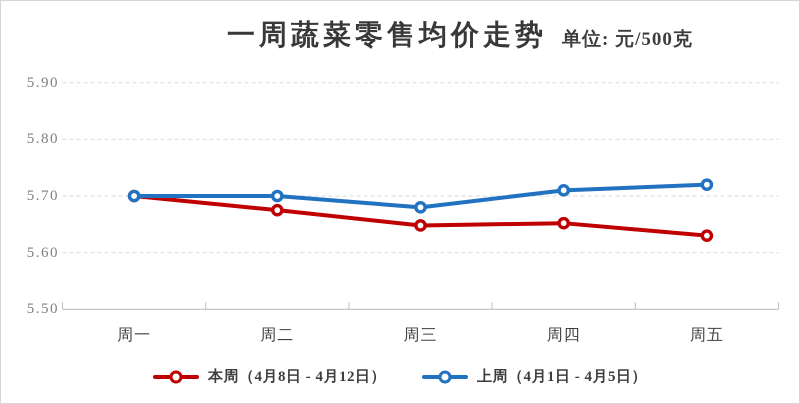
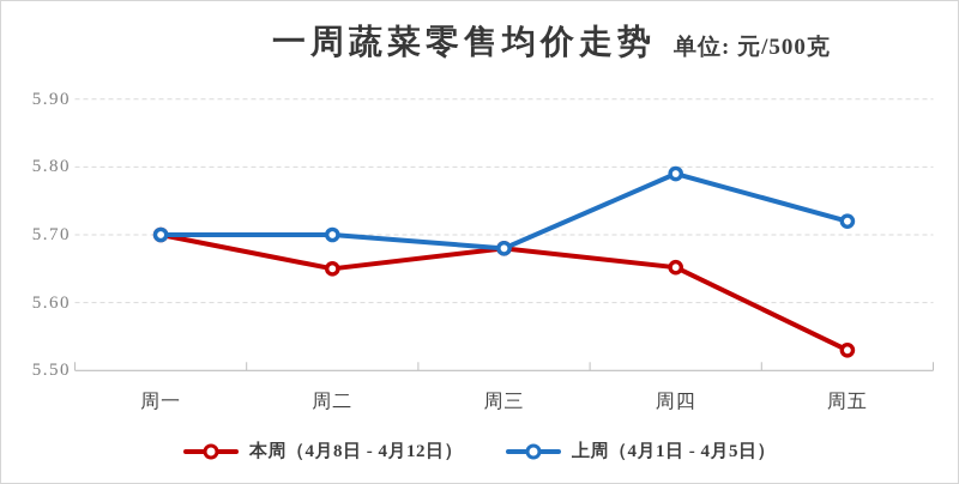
本周（4月8日 - 4月12日）/周二: 5.67 -> 5.65
本周（4月8日 - 4月12日）/周三: 5.65 -> 5.68
上周（4月1日 - 4月5日）/周四: 5.71 -> 5.79
本周（4月8日 - 4月12日）/周五: 5.63 -> 5.53
